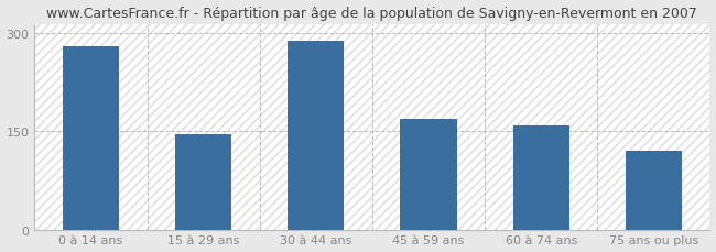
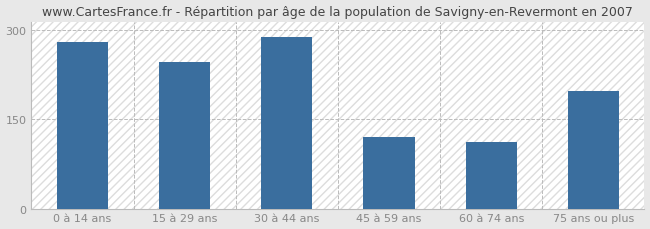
15 à 29 ans: 146 -> 246
45 à 59 ans: 170 -> 120
60 à 74 ans: 160 -> 112
75 ans ou plus: 120 -> 198
